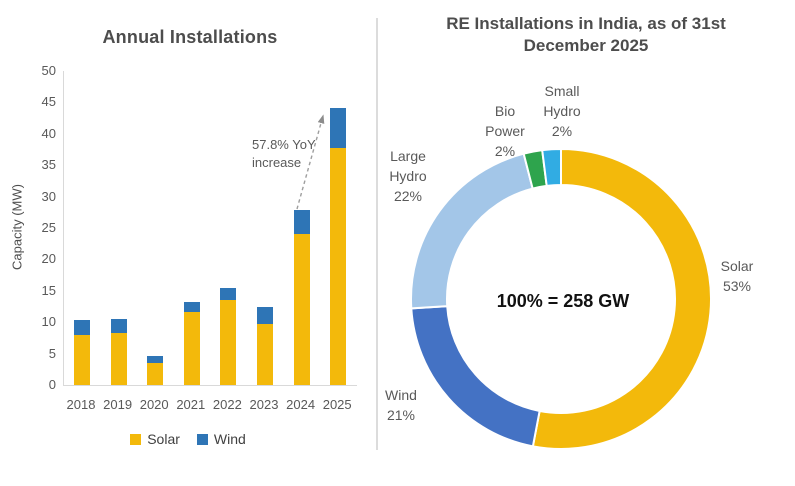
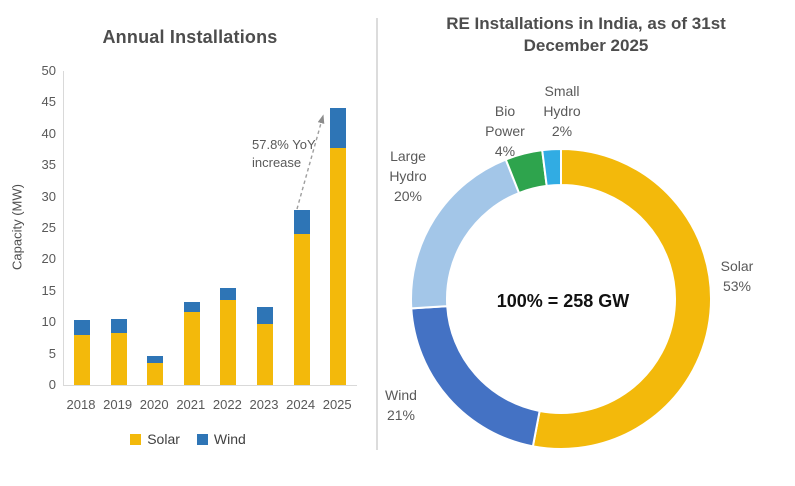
RE Installations in India, as of 31st December 2025/Large Hydro: 22% -> 20%
RE Installations in India, as of 31st December 2025/Bio Power: 2% -> 4%
